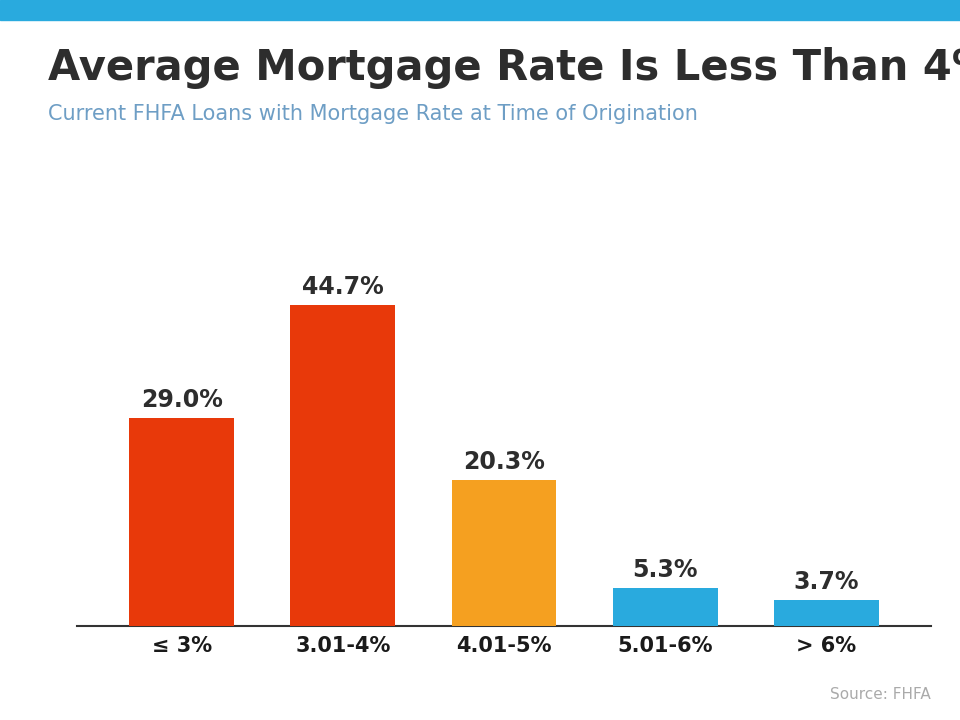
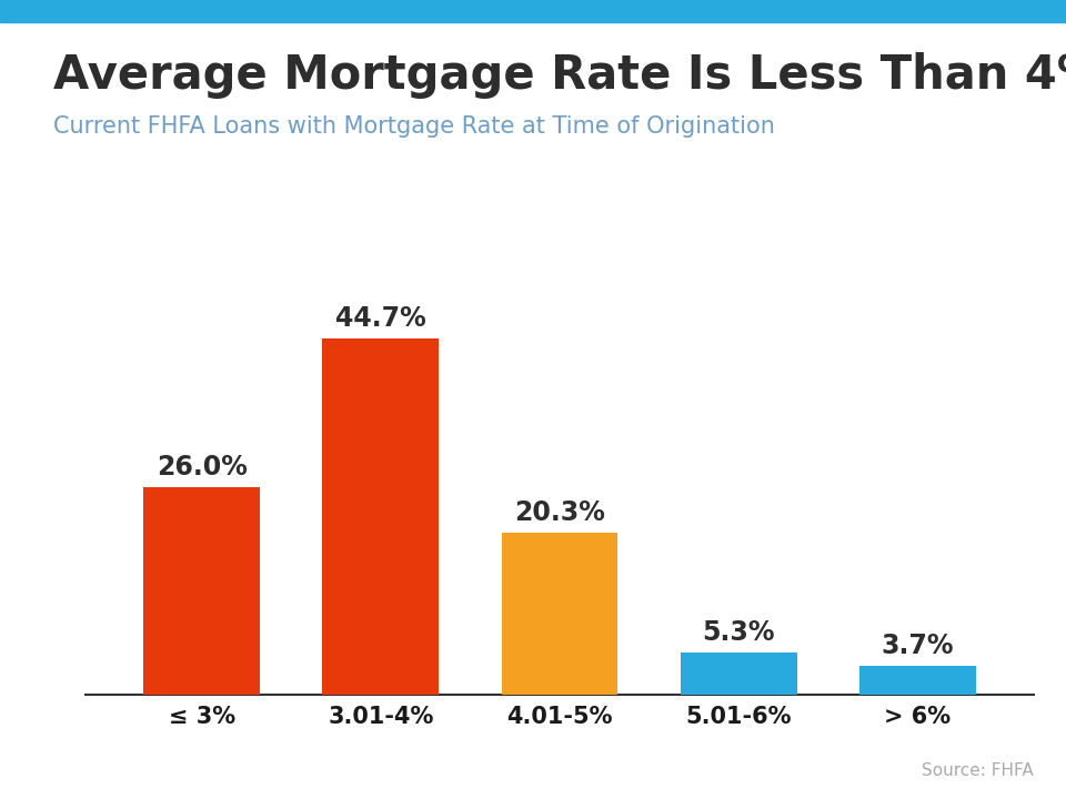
≤ 3%: 29.0% -> 26.0%
